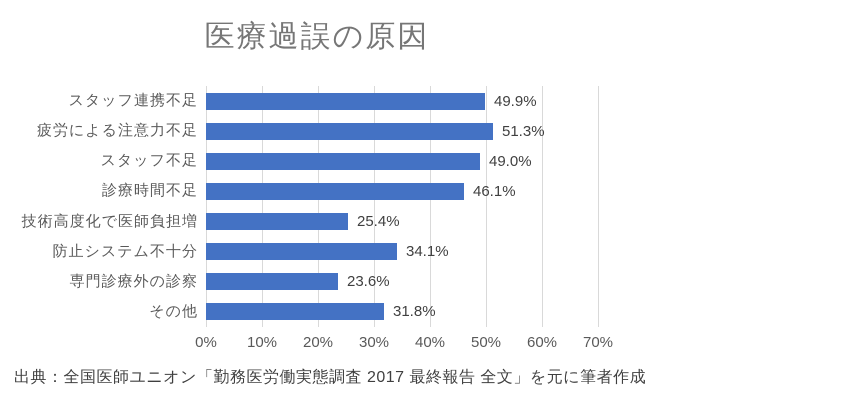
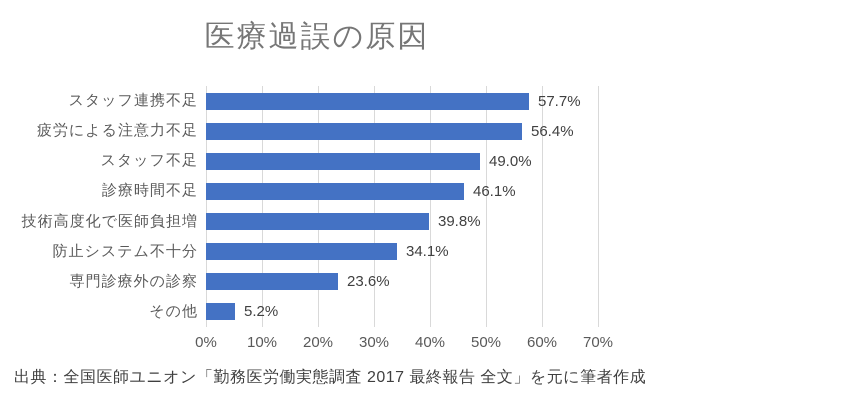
スタッフ連携不足: 49.9% -> 57.7%
疲労による注意力不足: 51.3% -> 56.4%
技術高度化で医師負担増: 25.4% -> 39.8%
その他: 31.8% -> 5.2%
